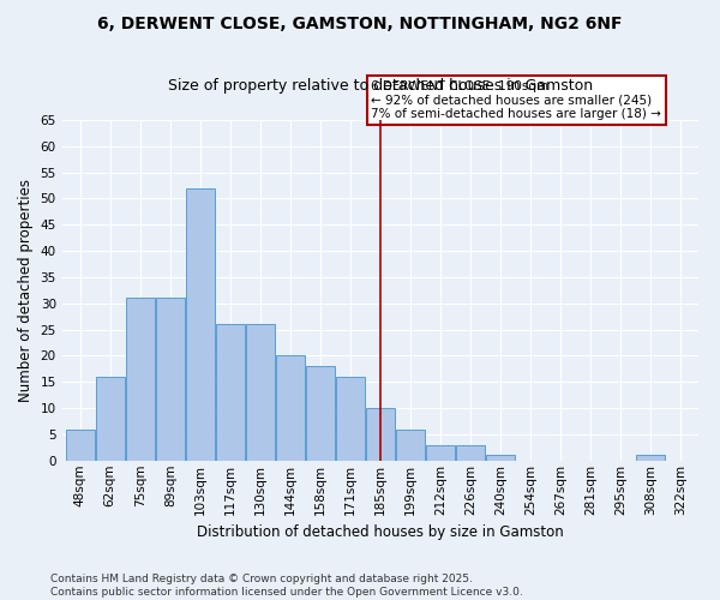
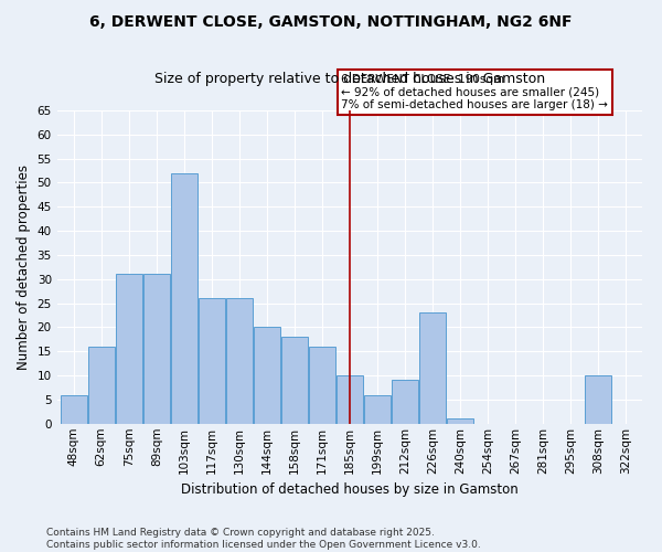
212sqm: 3 -> 9
226sqm: 3 -> 23
308sqm: 1 -> 10
